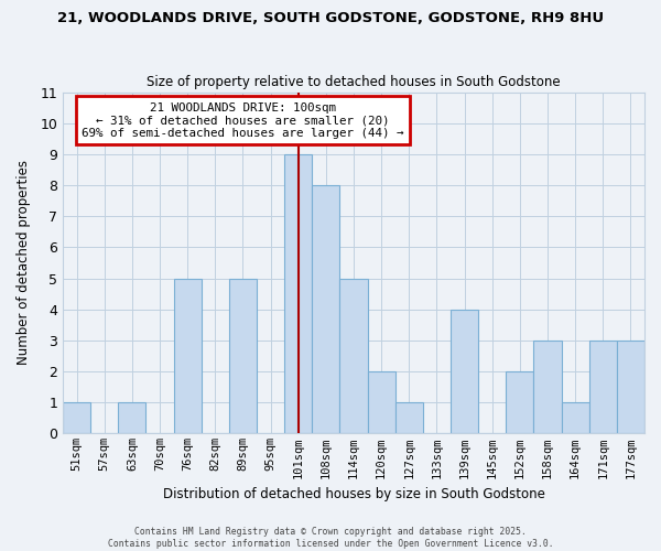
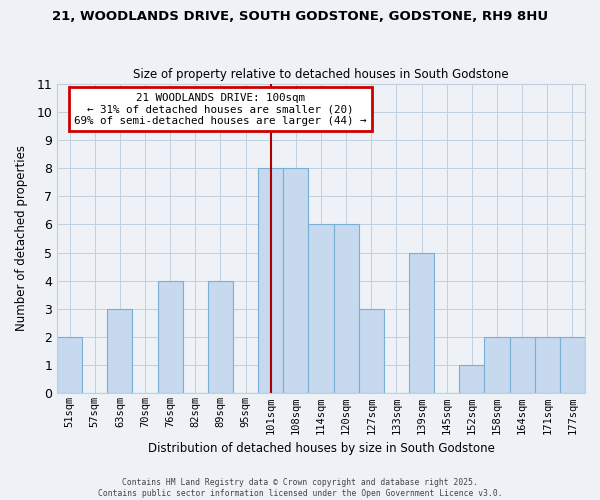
51sqm: 1 -> 2
63sqm: 1 -> 3
76sqm: 5 -> 4
89sqm: 5 -> 4
101sqm: 9 -> 8
114sqm: 5 -> 6
120sqm: 2 -> 6
127sqm: 1 -> 3
139sqm: 4 -> 5
152sqm: 2 -> 1
158sqm: 3 -> 2
164sqm: 1 -> 2
171sqm: 3 -> 2
177sqm: 3 -> 2
